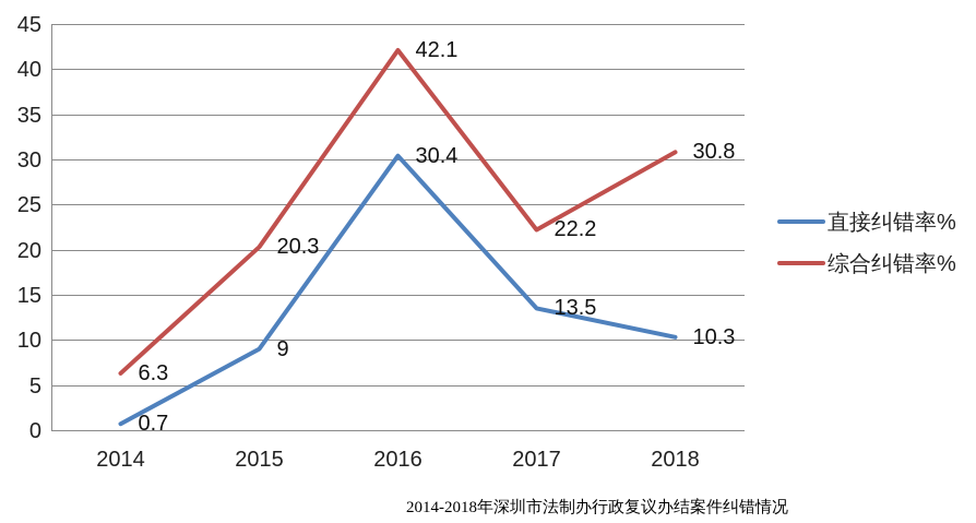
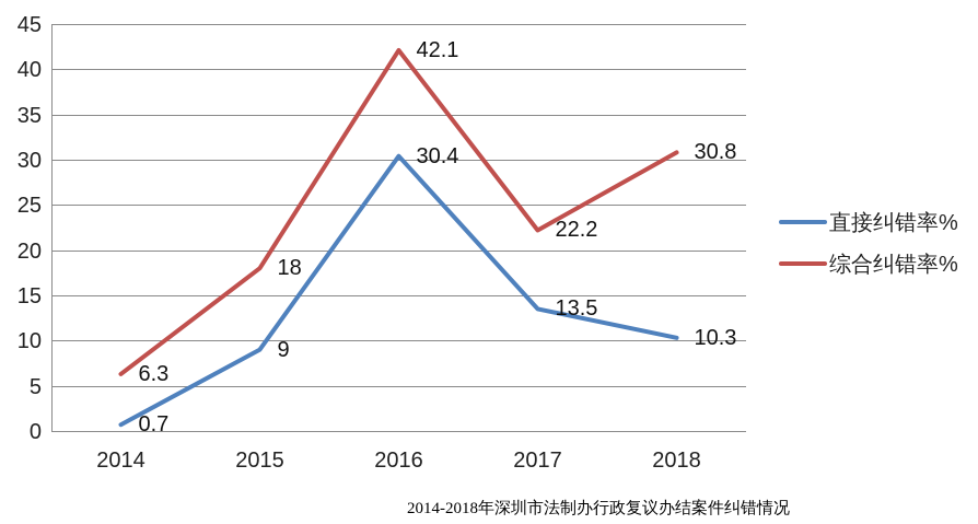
综合纠错率%/2015: 20.3 -> 18
